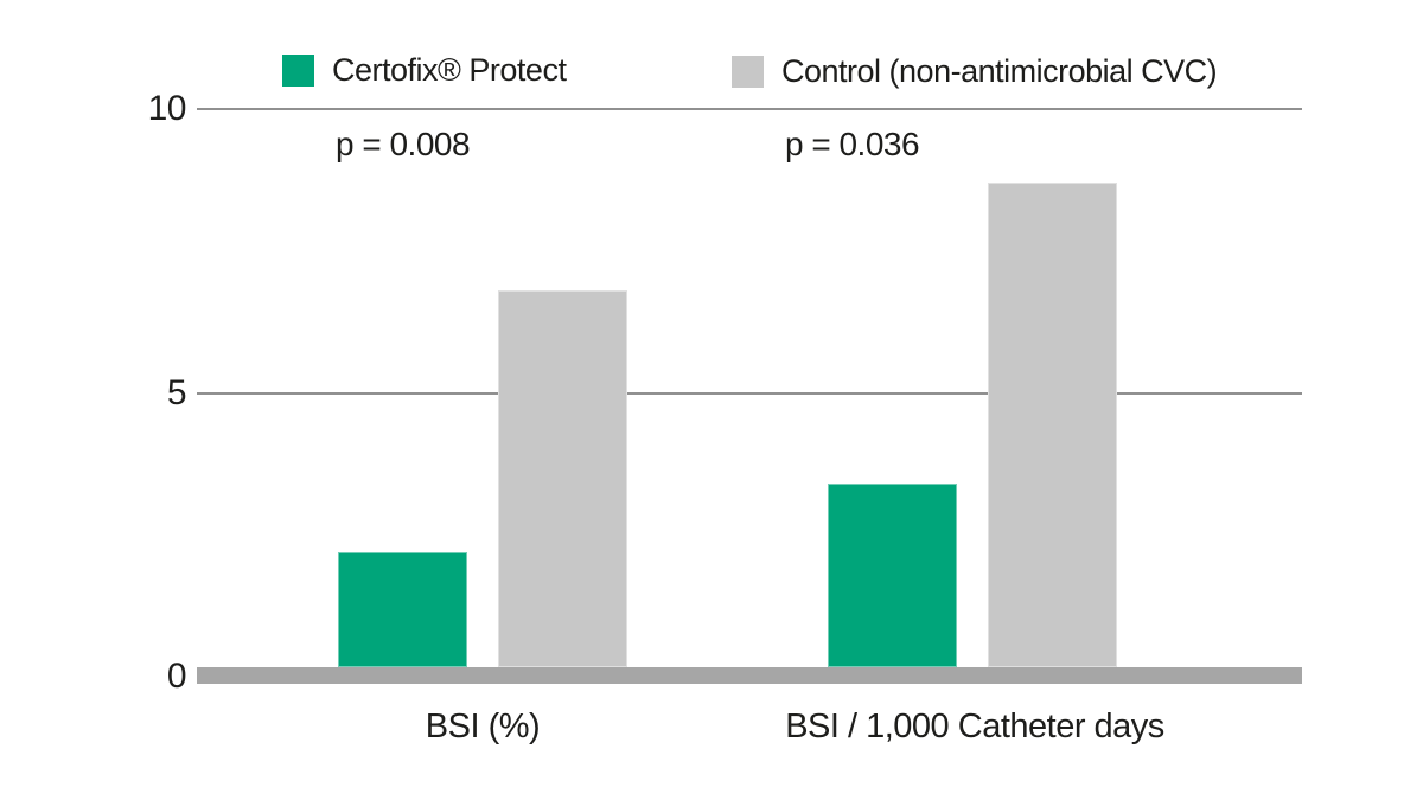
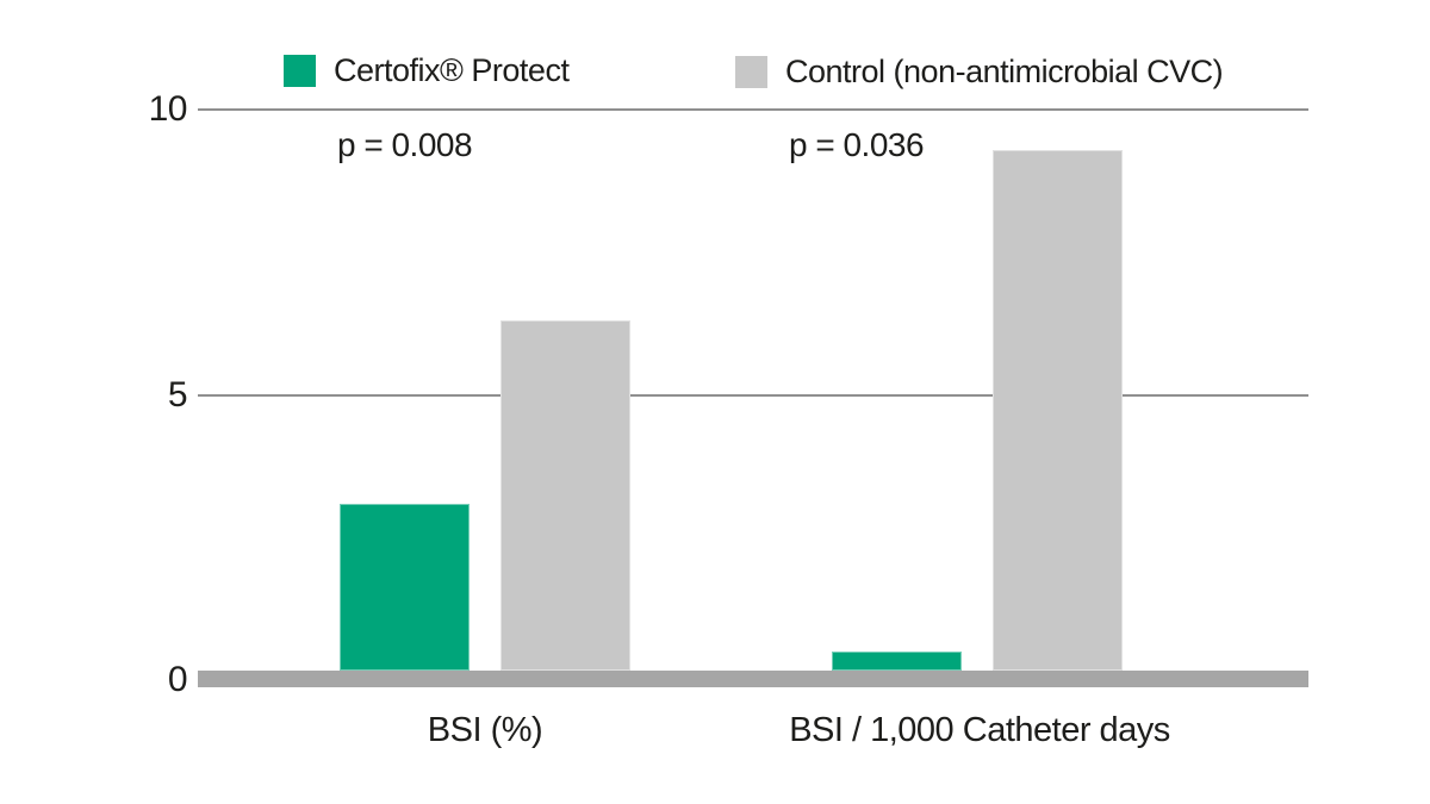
Certofix® Protect/BSI (%): 2.2 -> 3.1
Control (non-antimicrobial CVC)/BSI (%): 6.8 -> 6.3
Certofix® Protect/BSI / 1,000 Catheter days: 3.4 -> 0.5
Control (non-antimicrobial CVC)/BSI / 1,000 Catheter days: 8.7 -> 9.3
